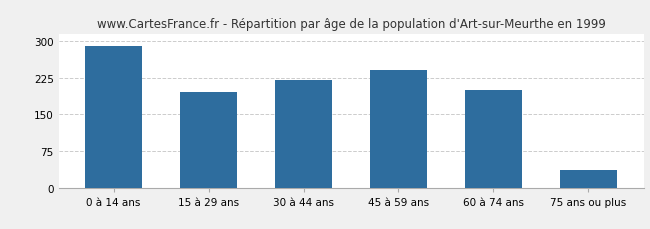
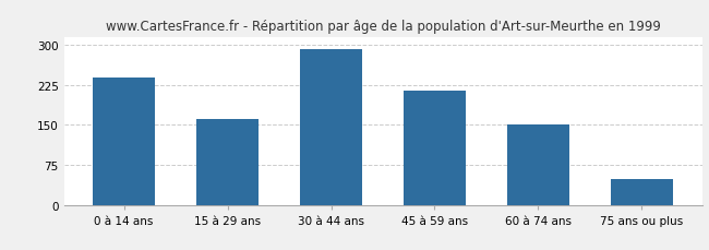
0 à 14 ans: 290 -> 238
15 à 29 ans: 195 -> 160
30 à 44 ans: 220 -> 291
45 à 59 ans: 240 -> 213
60 à 74 ans: 200 -> 150
75 ans ou plus: 35 -> 48
